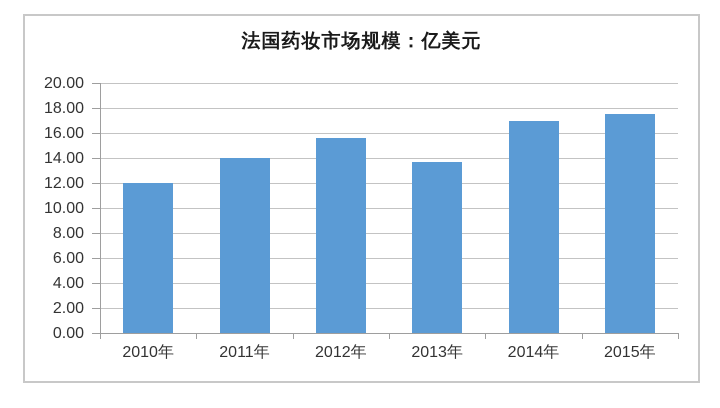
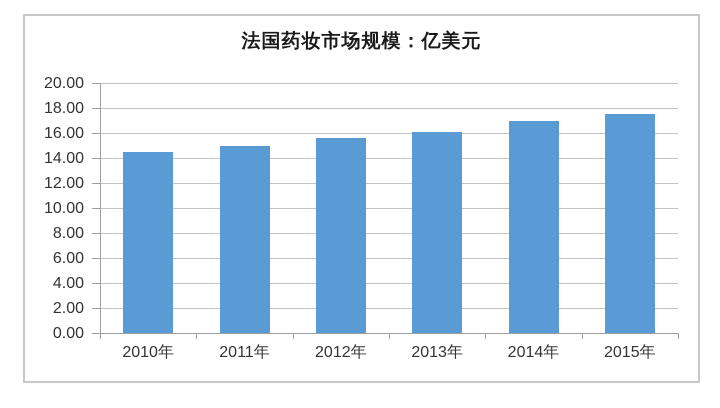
2010年: 12.0 -> 14.5
2011年: 14.0 -> 15.0
2013年: 13.7 -> 16.1
